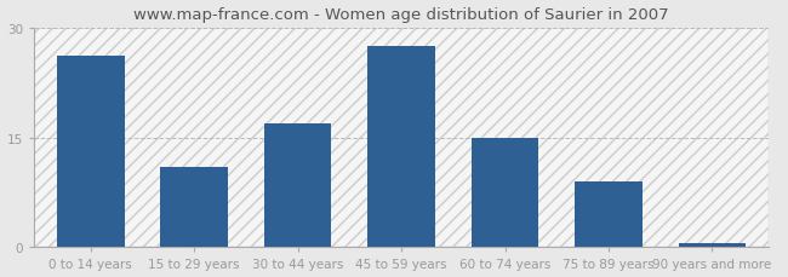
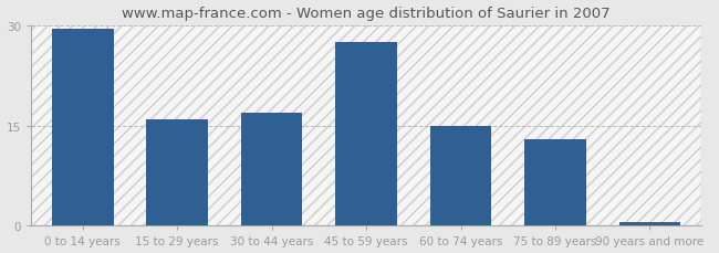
0 to 14 years: 26.2 -> 29.5
15 to 29 years: 11.0 -> 16.0
75 to 89 years: 9.0 -> 13.0
